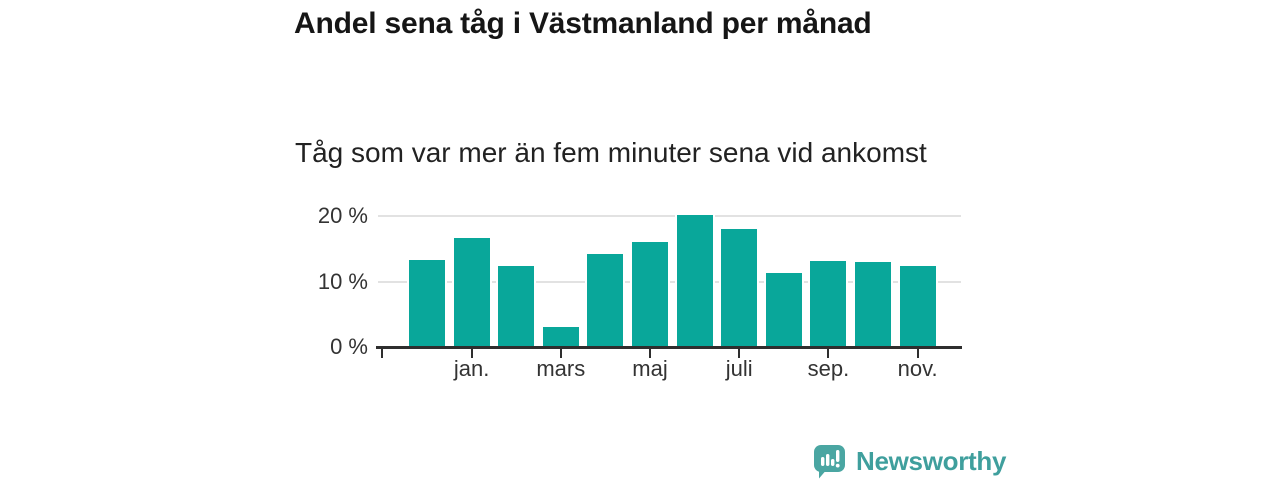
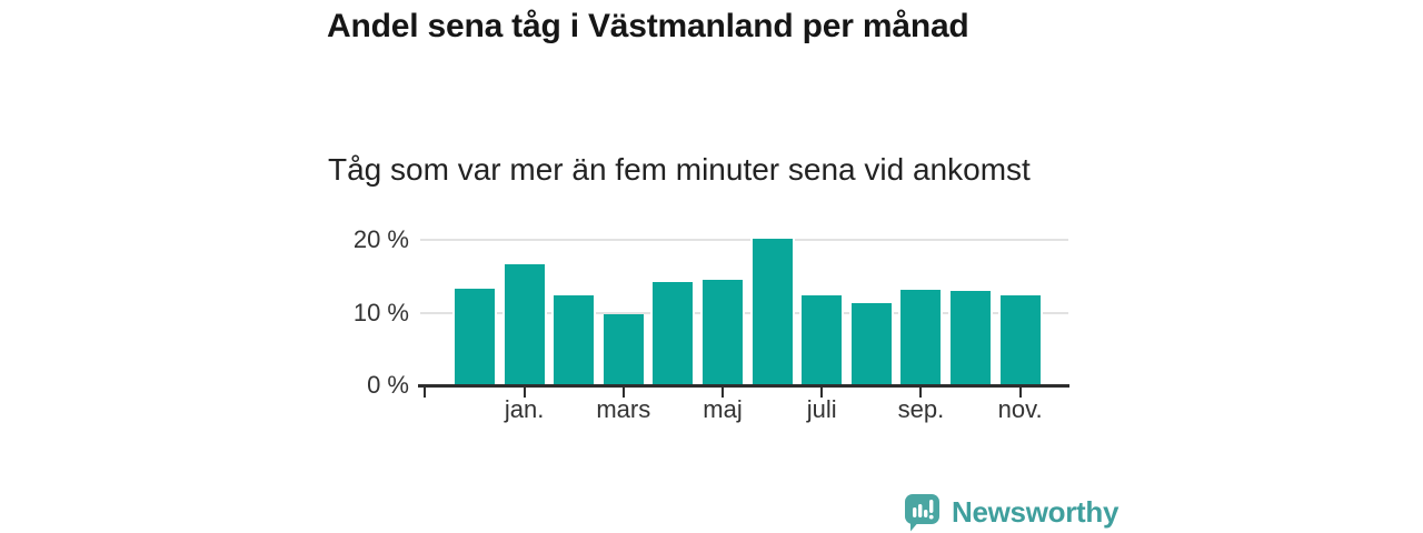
mars: 3% -> 10%
maj: 16% -> 14%
juli: 18% -> 12%
